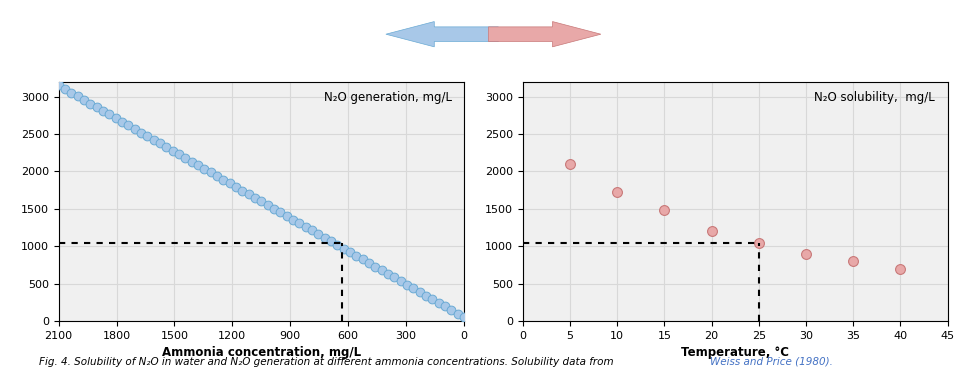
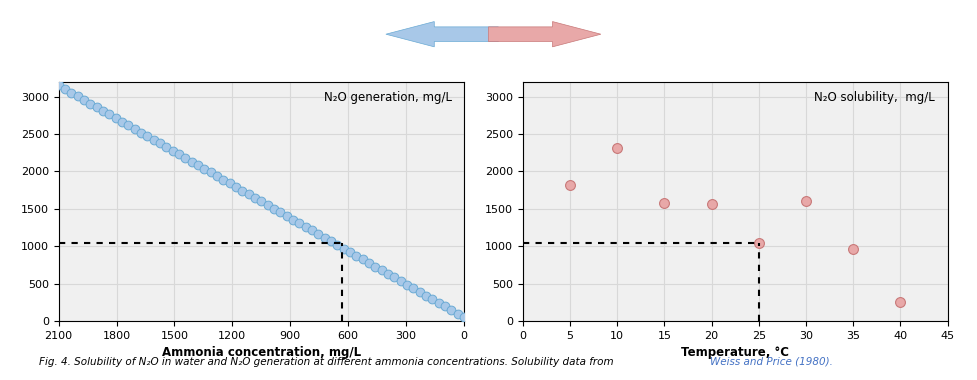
5: 2100 -> 1820
10: 1720 -> 2320
15: 1480 -> 1580
20: 1210 -> 1560
30: 900 -> 1600
35: 800 -> 960
40: 700 -> 260
